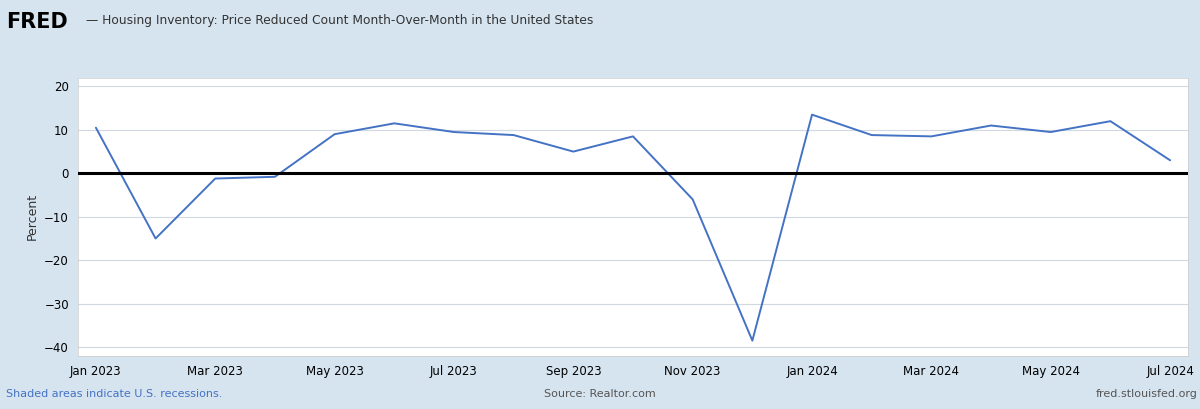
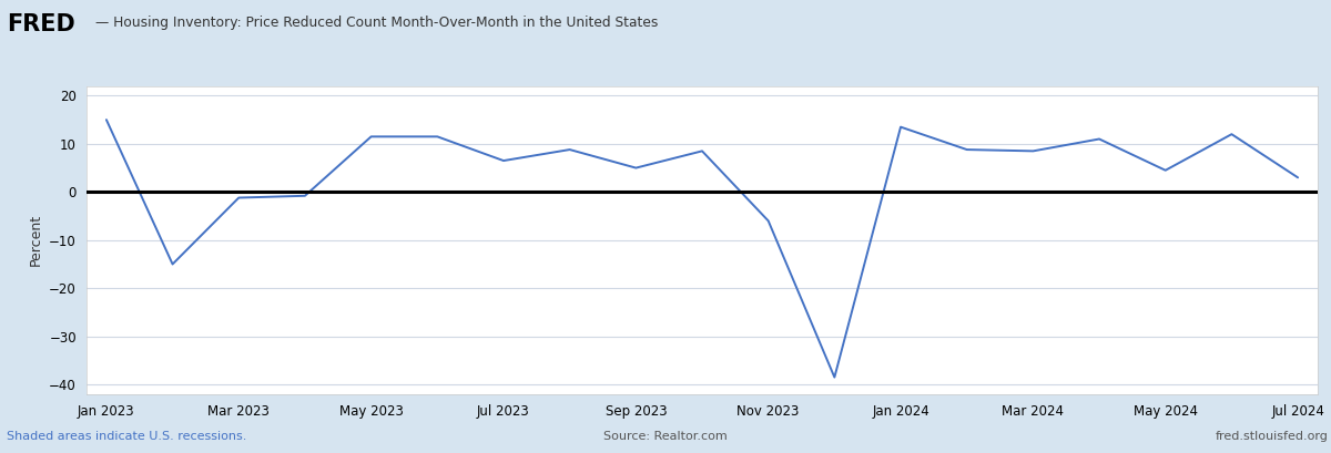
Jan 2023: 10.5 -> 15.0
May 2023: 9.0 -> 11.5
Jul 2023: 9.5 -> 6.5
May 2024: 9.5 -> 4.5
